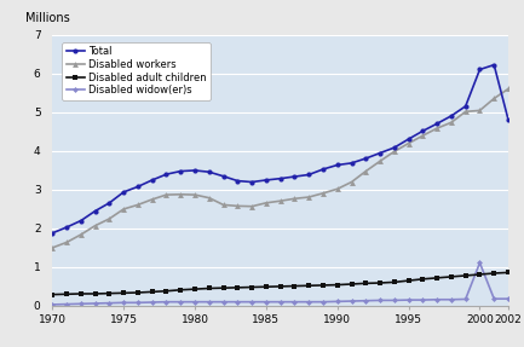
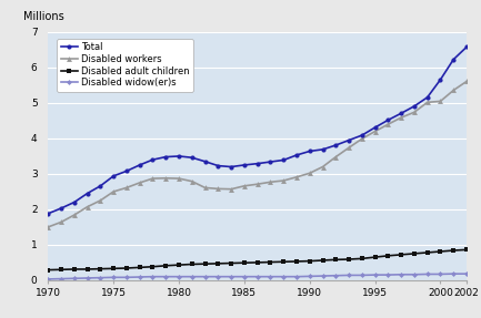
Total/2000: 6.10 -> 5.65
Disabled widow(er)s/2000: 1.10 -> 0.16
Total/2002: 4.80 -> 6.57
